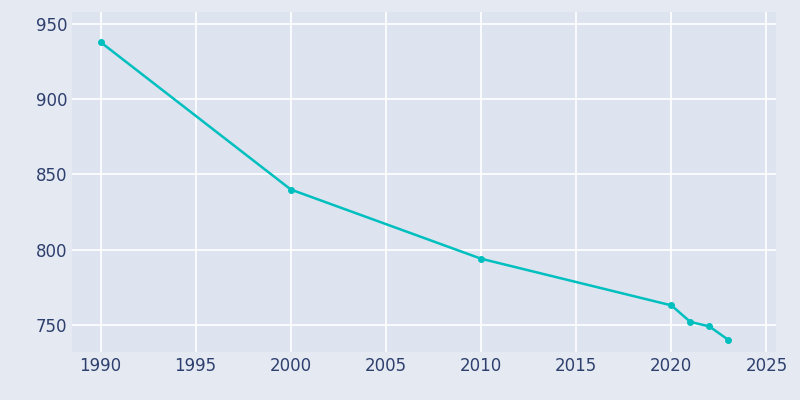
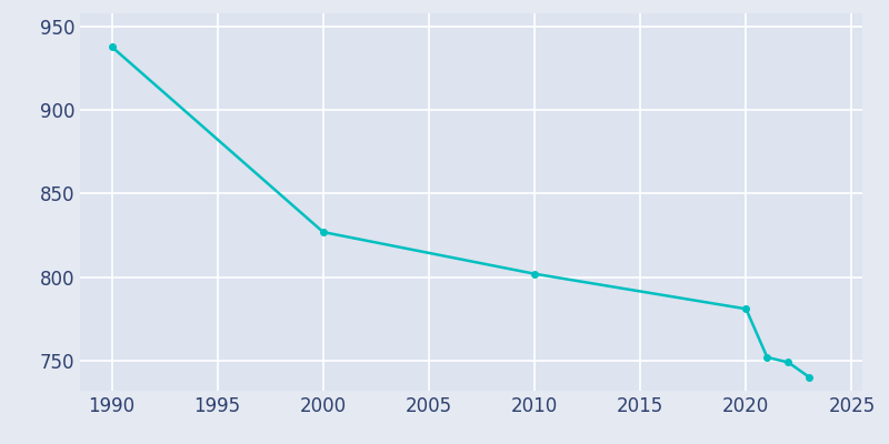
2000: 840 -> 827
2010: 794 -> 802
2020: 763 -> 781
